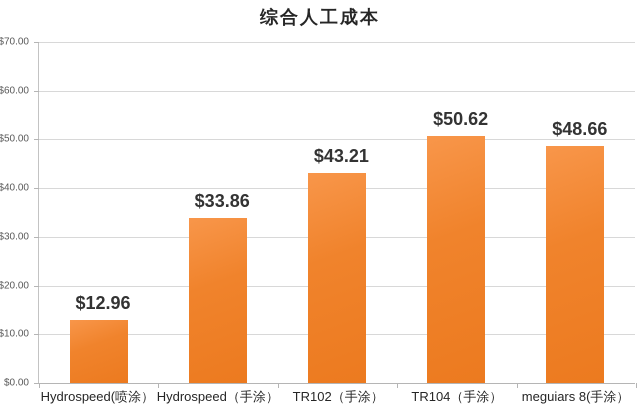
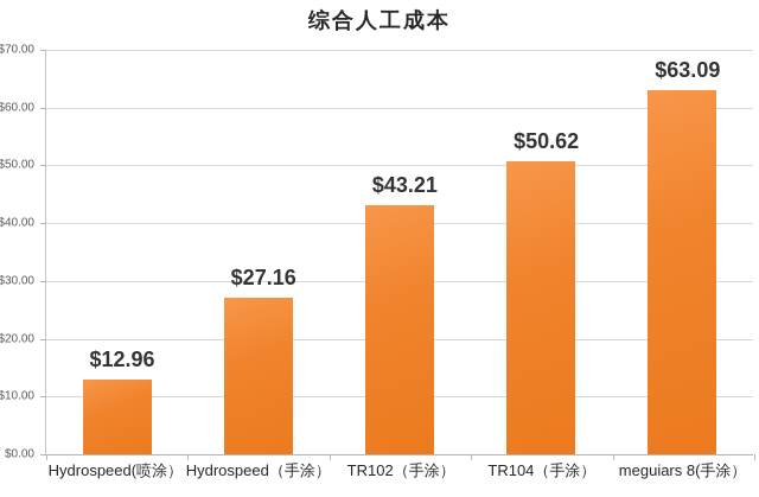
Hydrospeed（手涂）: $33.86 -> $27.16
meguiars 8(手涂）: $48.66 -> $63.09
